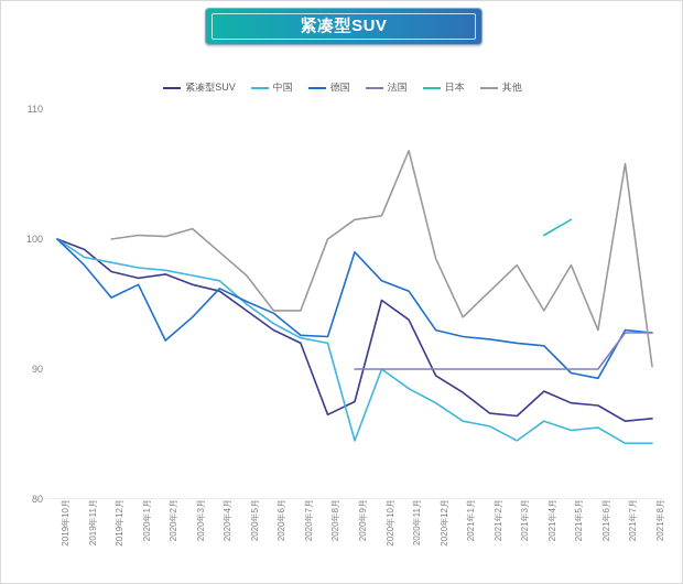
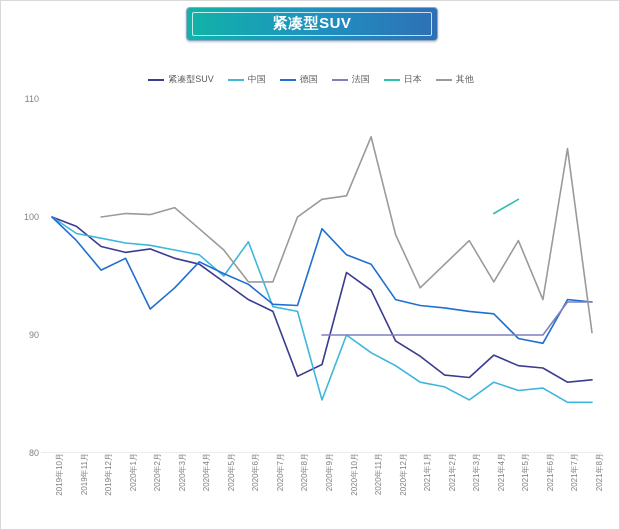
中国/2020年6月: 93.5 -> 97.9
